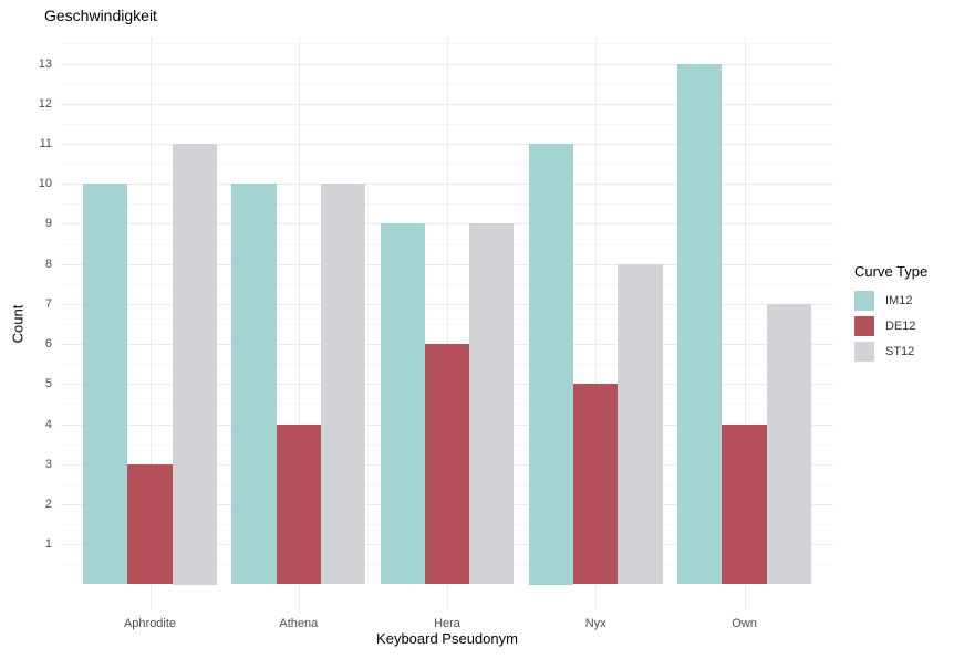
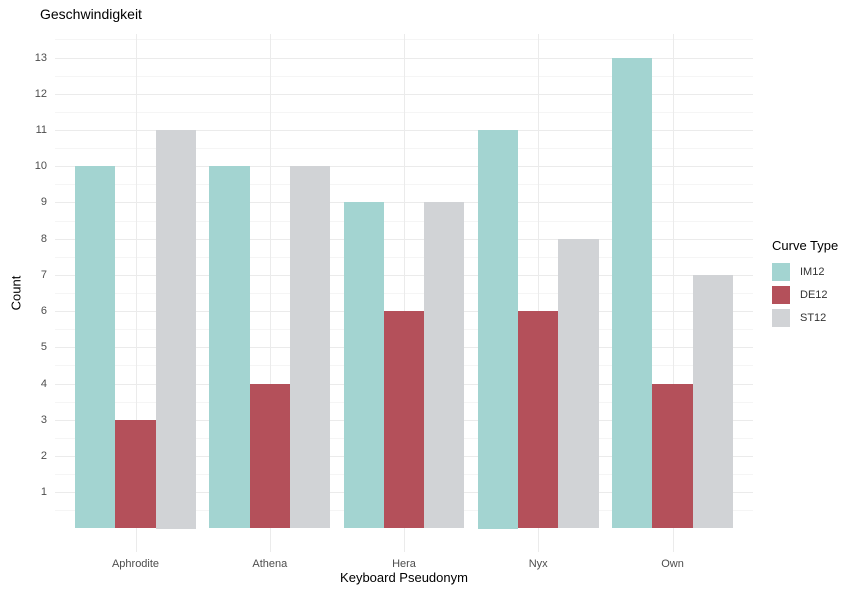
DE12/Nyx: 5 -> 6
